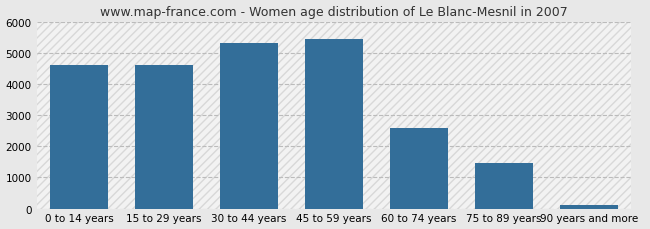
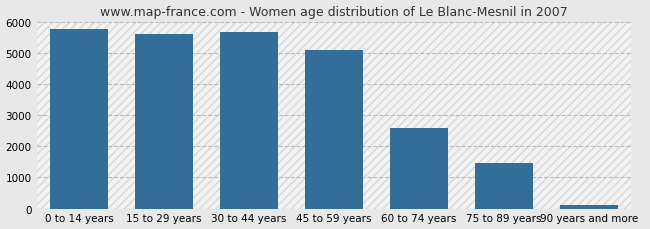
0 to 14 years: 4600 -> 5750
15 to 29 years: 4600 -> 5600
30 to 44 years: 5300 -> 5650
45 to 59 years: 5450 -> 5100
